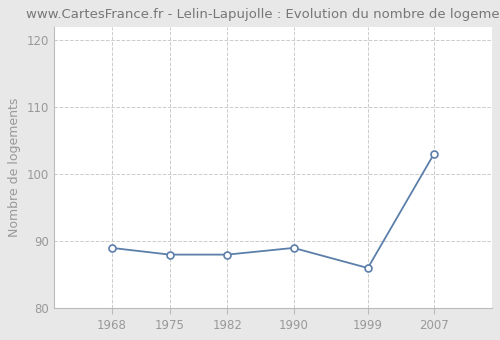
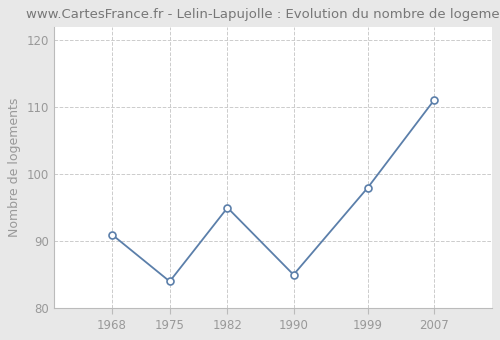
1968: 89 -> 91
1975: 88 -> 84
1982: 88 -> 95
1990: 89 -> 85
1999: 86 -> 98
2007: 103 -> 111
